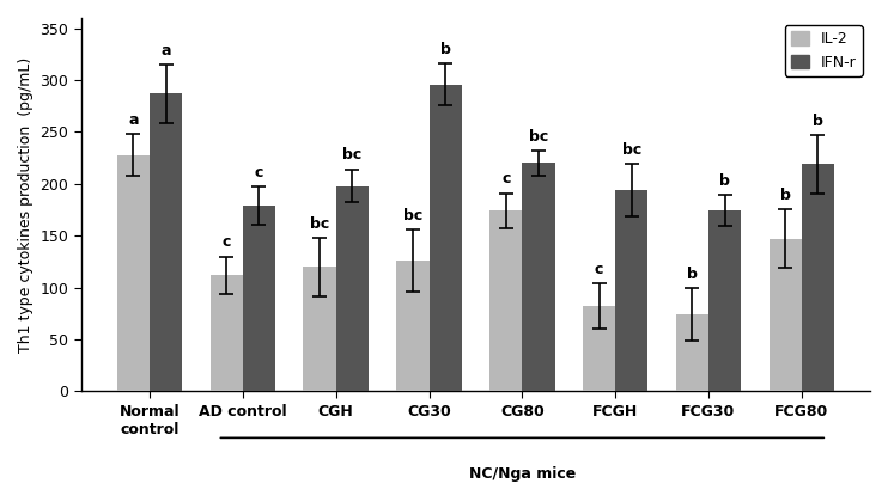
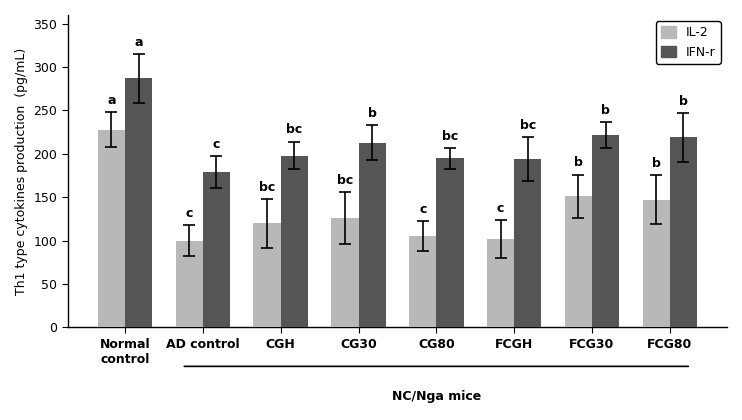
IL-2/AD control: 112 -> 100
IFN-r/CG30: 296 -> 213
IL-2/CG80: 174 -> 105
IFN-r/CG80: 220 -> 195
IL-2/FCGH: 82 -> 102
IL-2/FCG30: 74 -> 151
IFN-r/FCG30: 174 -> 222
